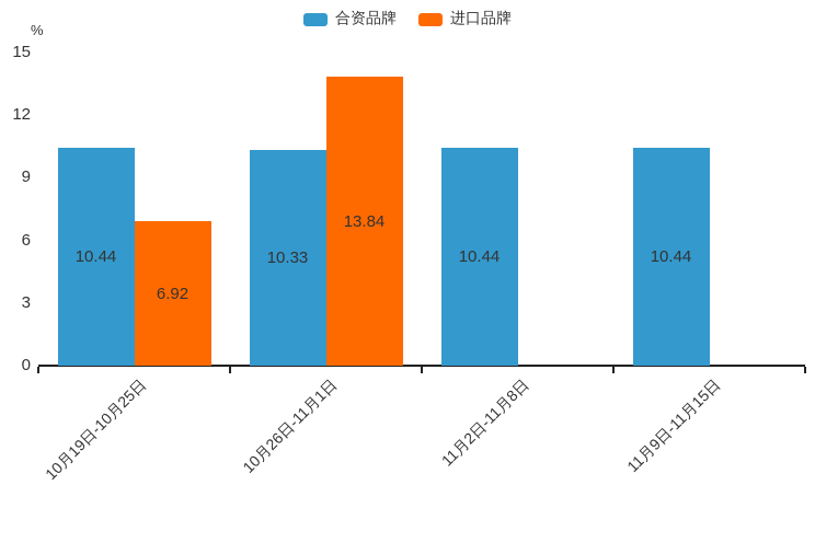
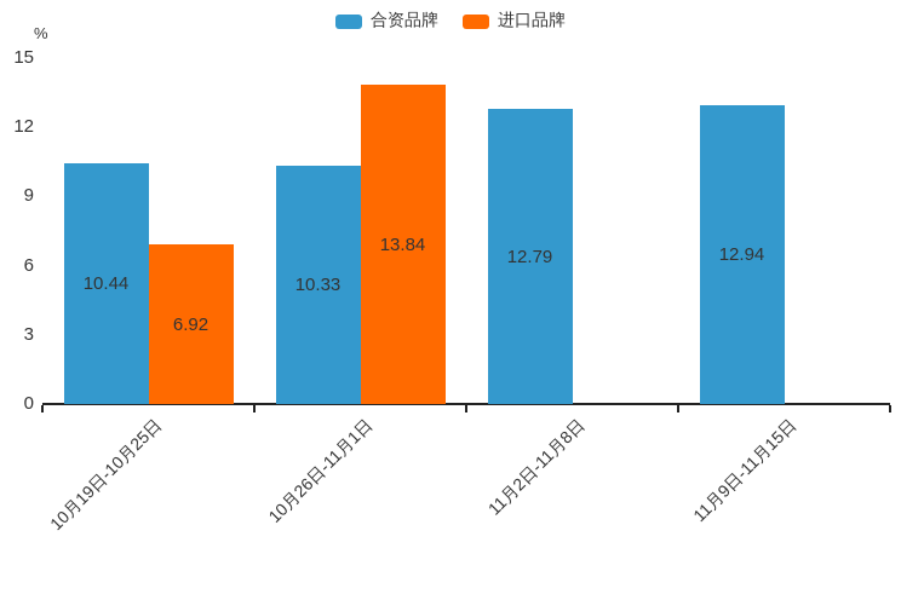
合资品牌/11月2日-11月8日: 10.44 -> 12.79
合资品牌/11月9日-11月15日: 10.44 -> 12.94
